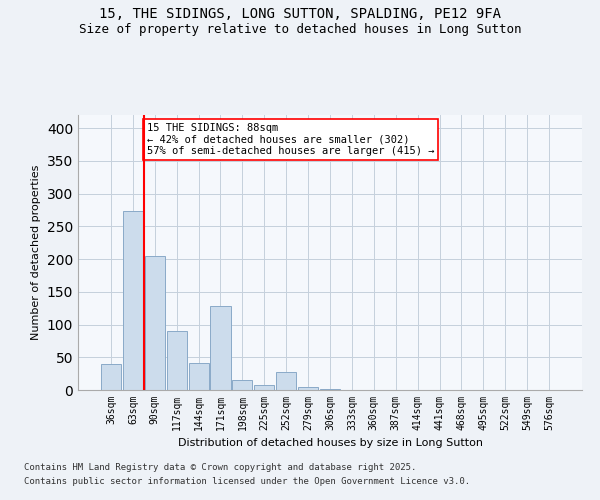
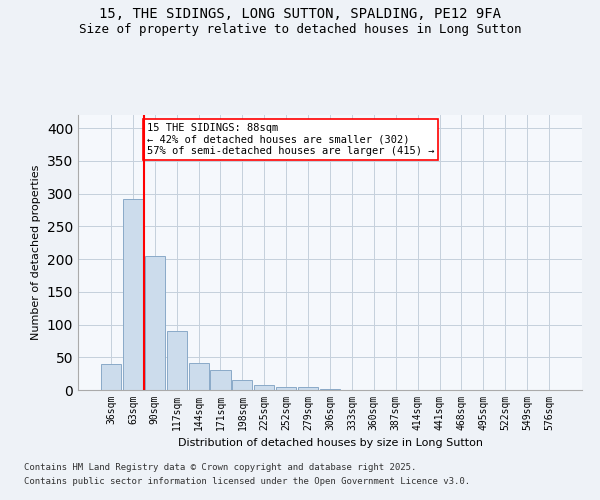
63sqm: 274 -> 292
171sqm: 128 -> 30
252sqm: 28 -> 5
